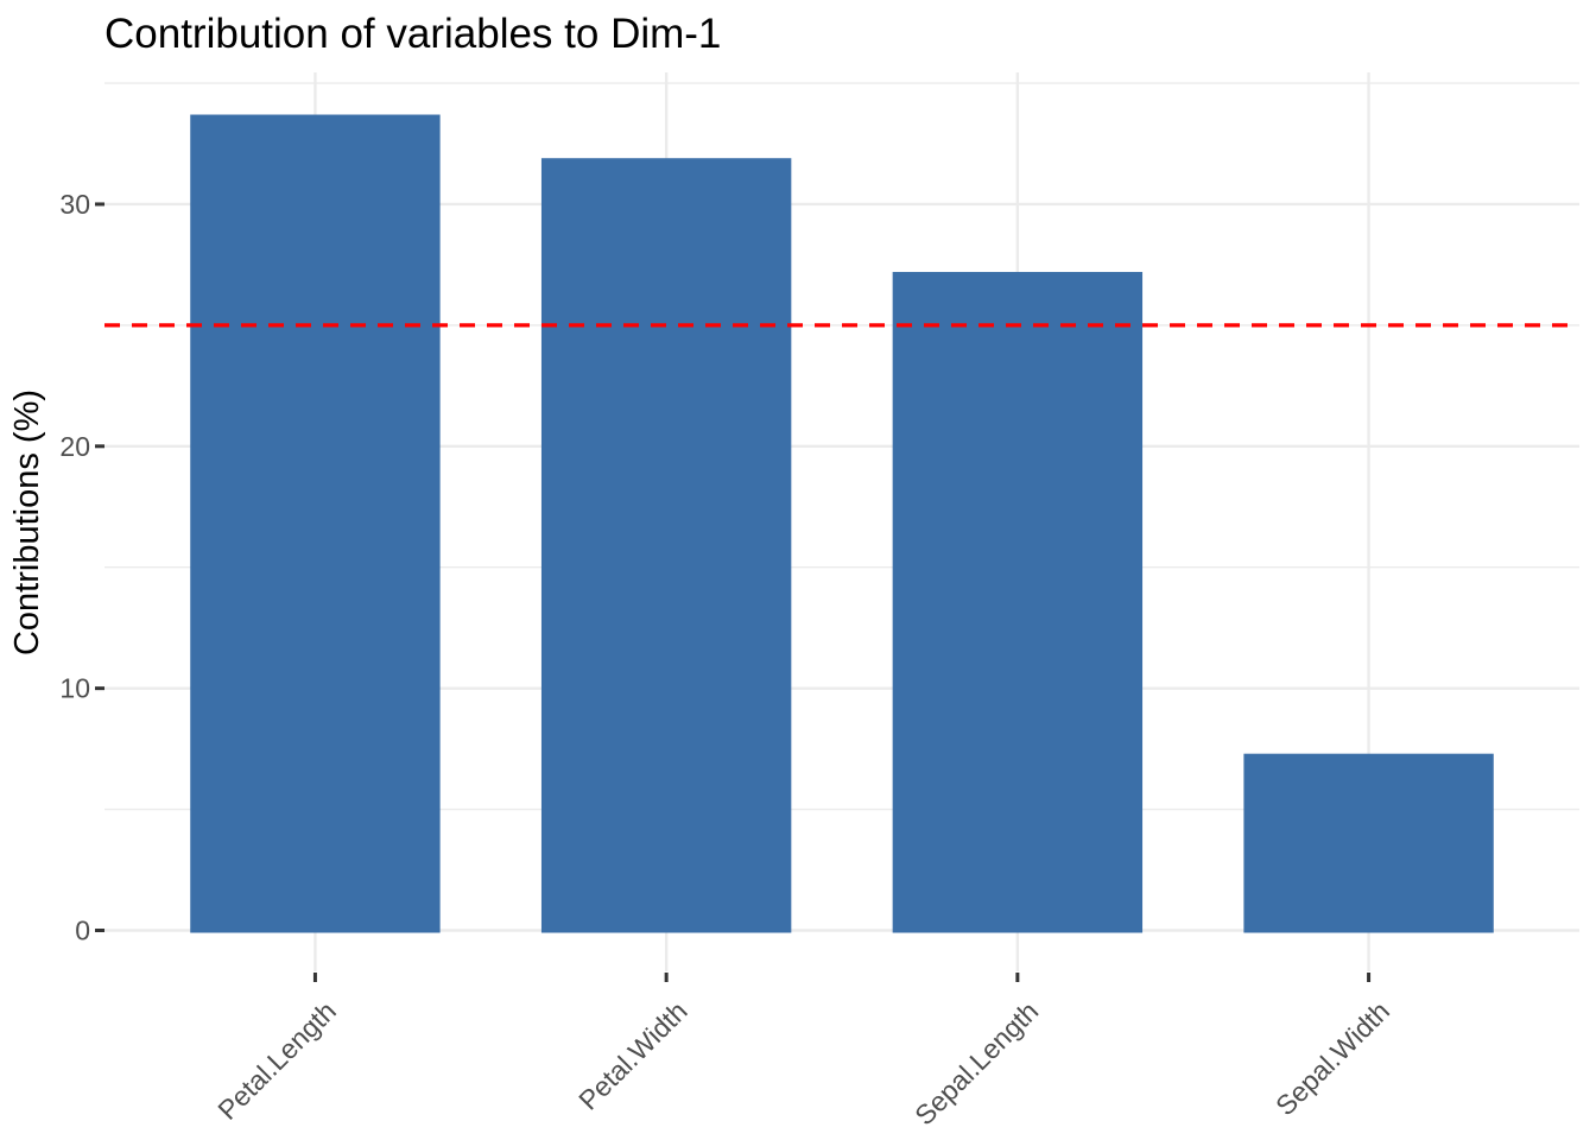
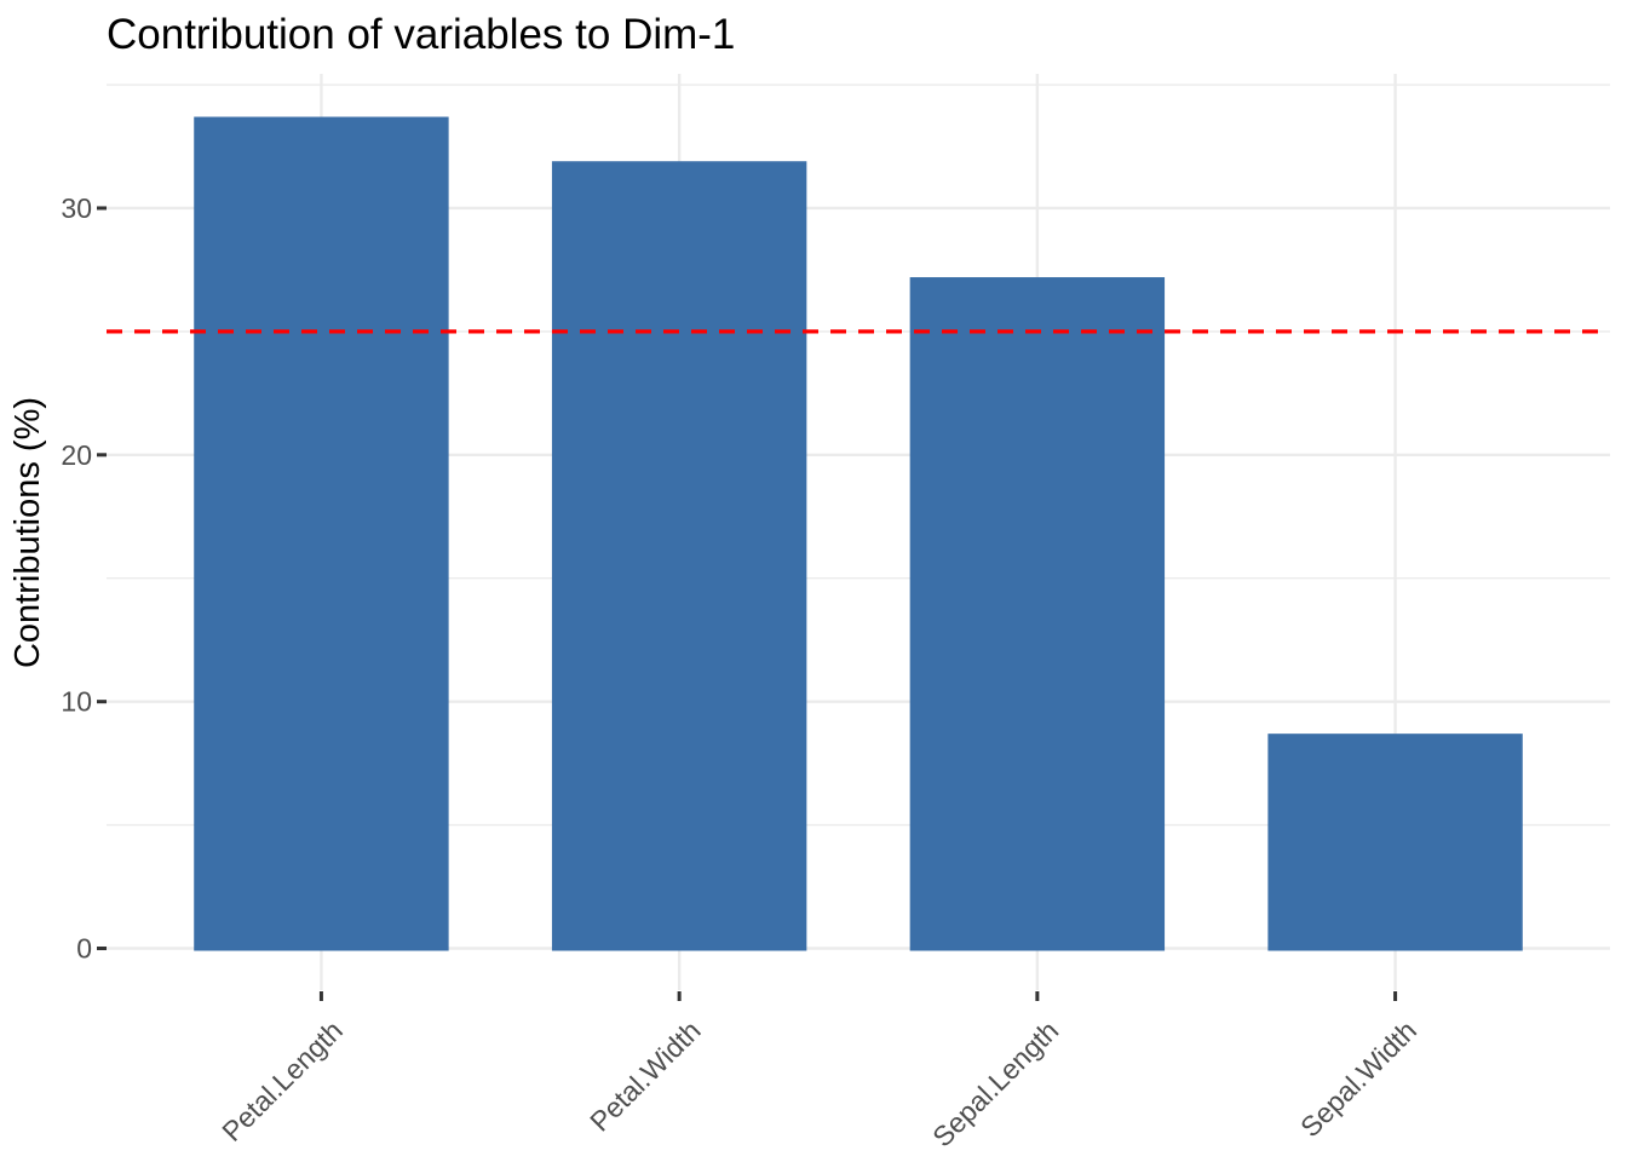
Sepal.Width: 7.3 -> 8.7
